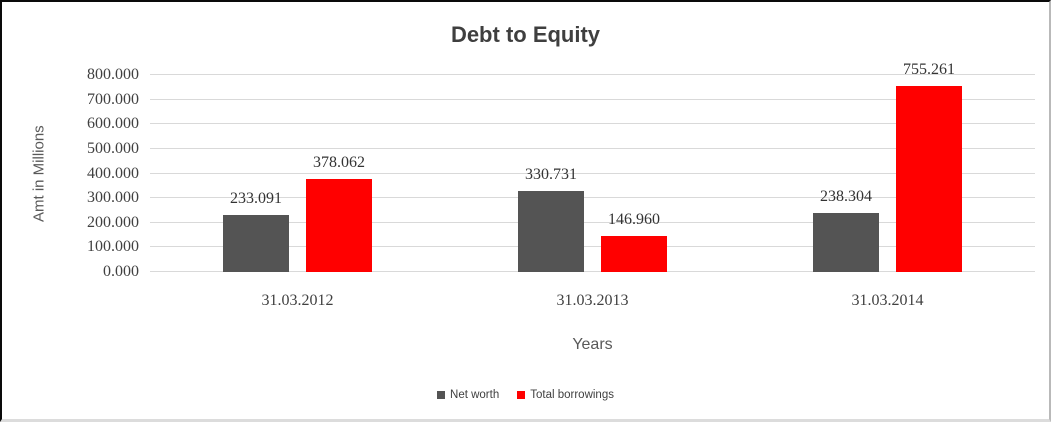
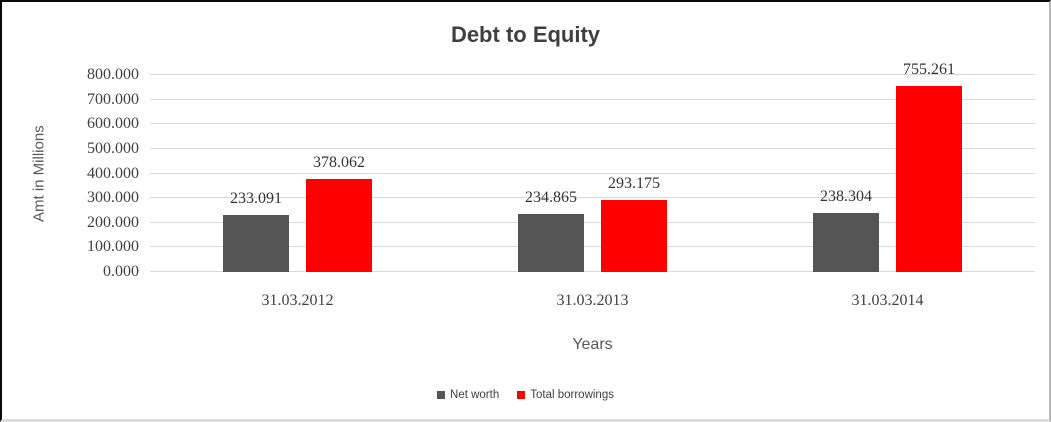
Net worth/31.03.2013: 330.731 -> 234.865
Total borrowings/31.03.2013: 146.960 -> 293.175
